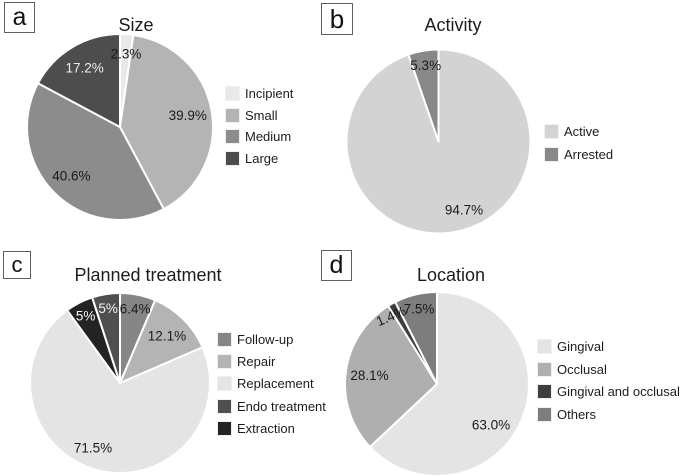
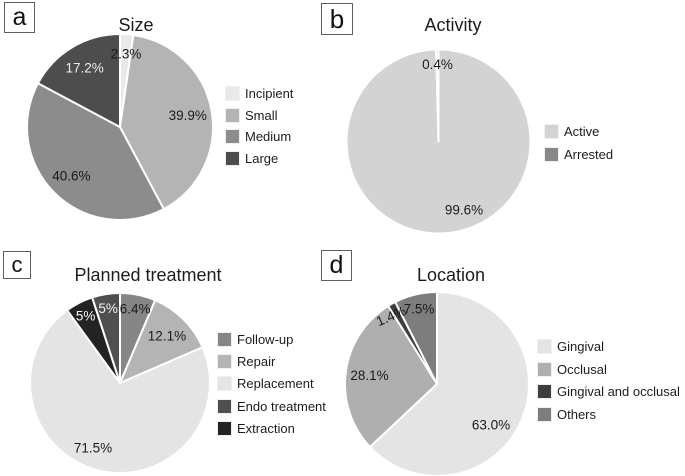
Activity/Active: 94.7% -> 99.6%
Activity/Arrested: 5.3% -> 0.4%
